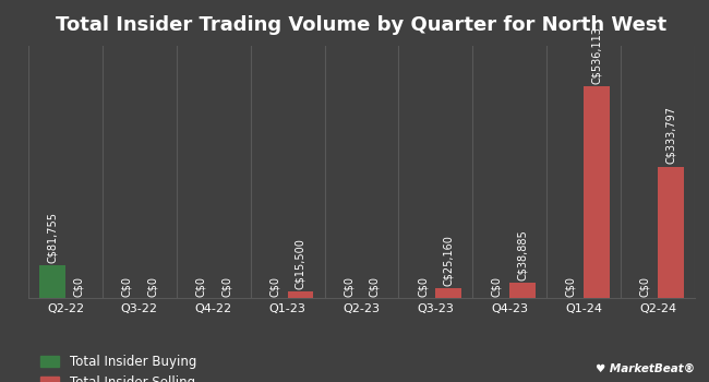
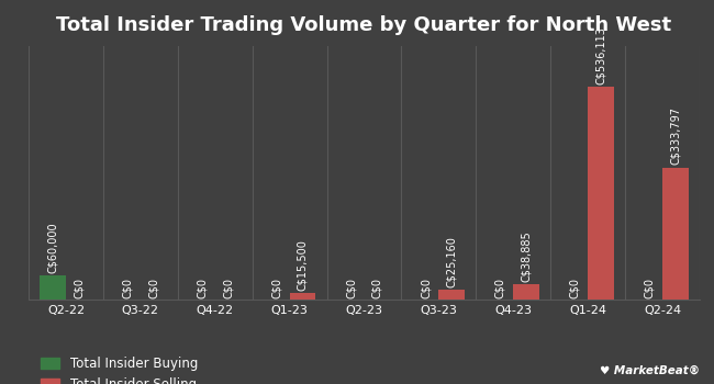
Total Insider Buying/Q2-22: C$81,755 -> C$60,000
